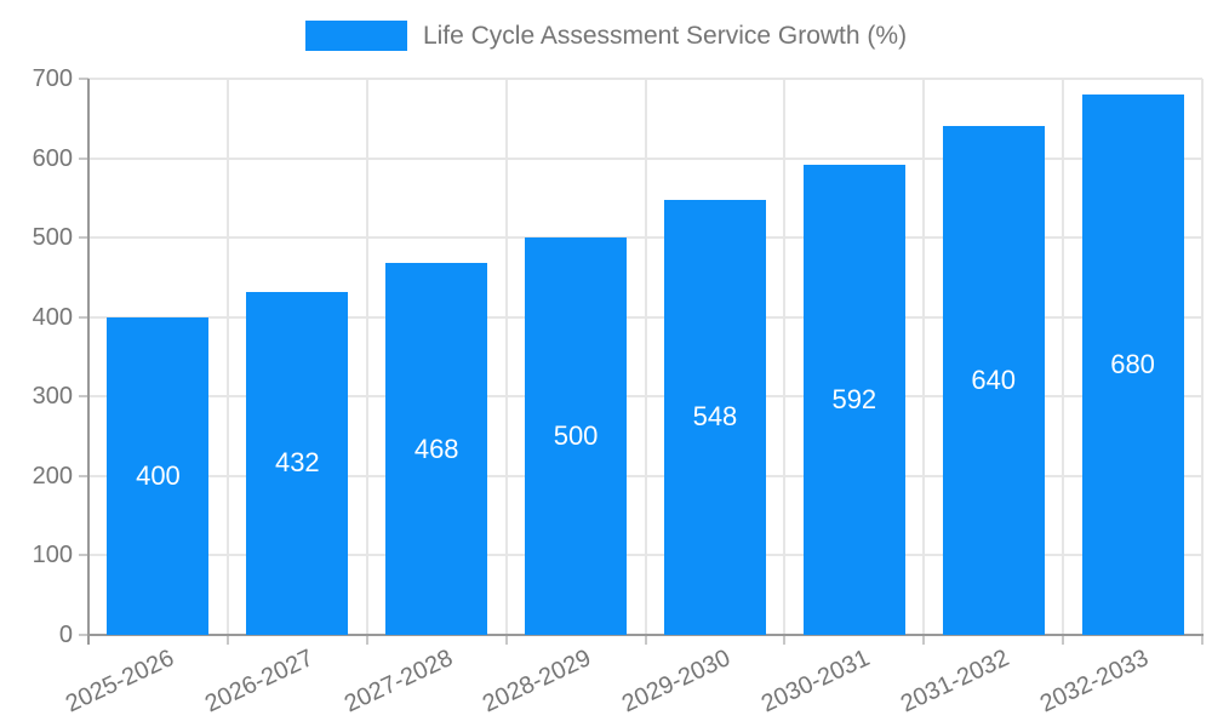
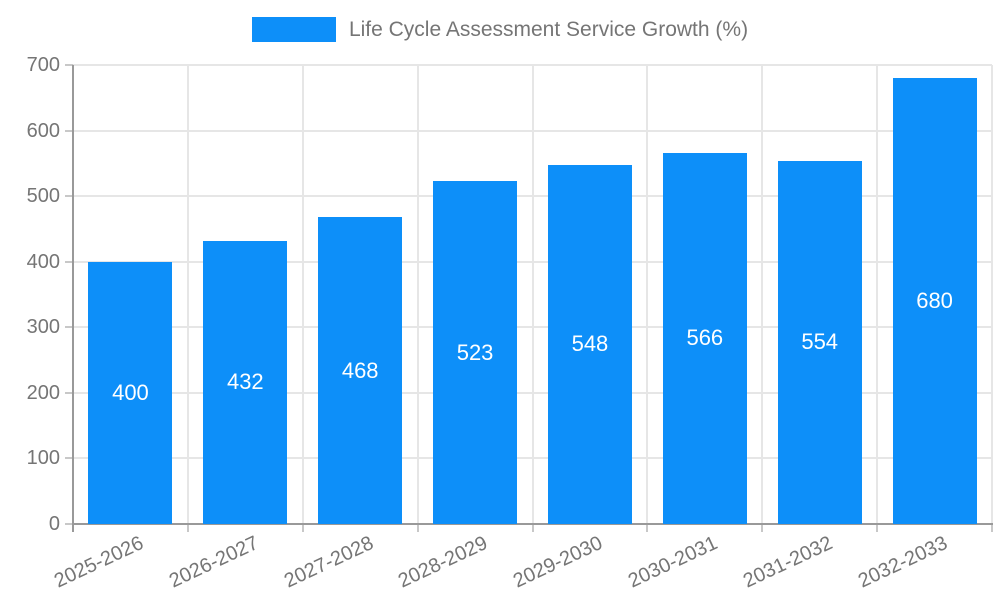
2028-2029: 500 -> 523
2030-2031: 592 -> 566
2031-2032: 640 -> 554
